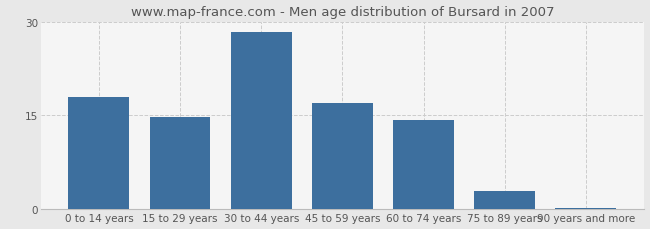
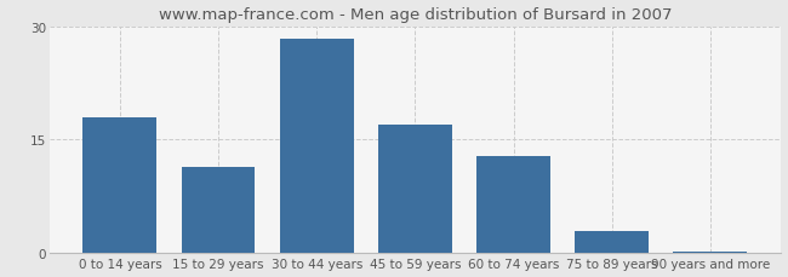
15 to 29 years: 14.7 -> 11.4
60 to 74 years: 14.3 -> 12.8
